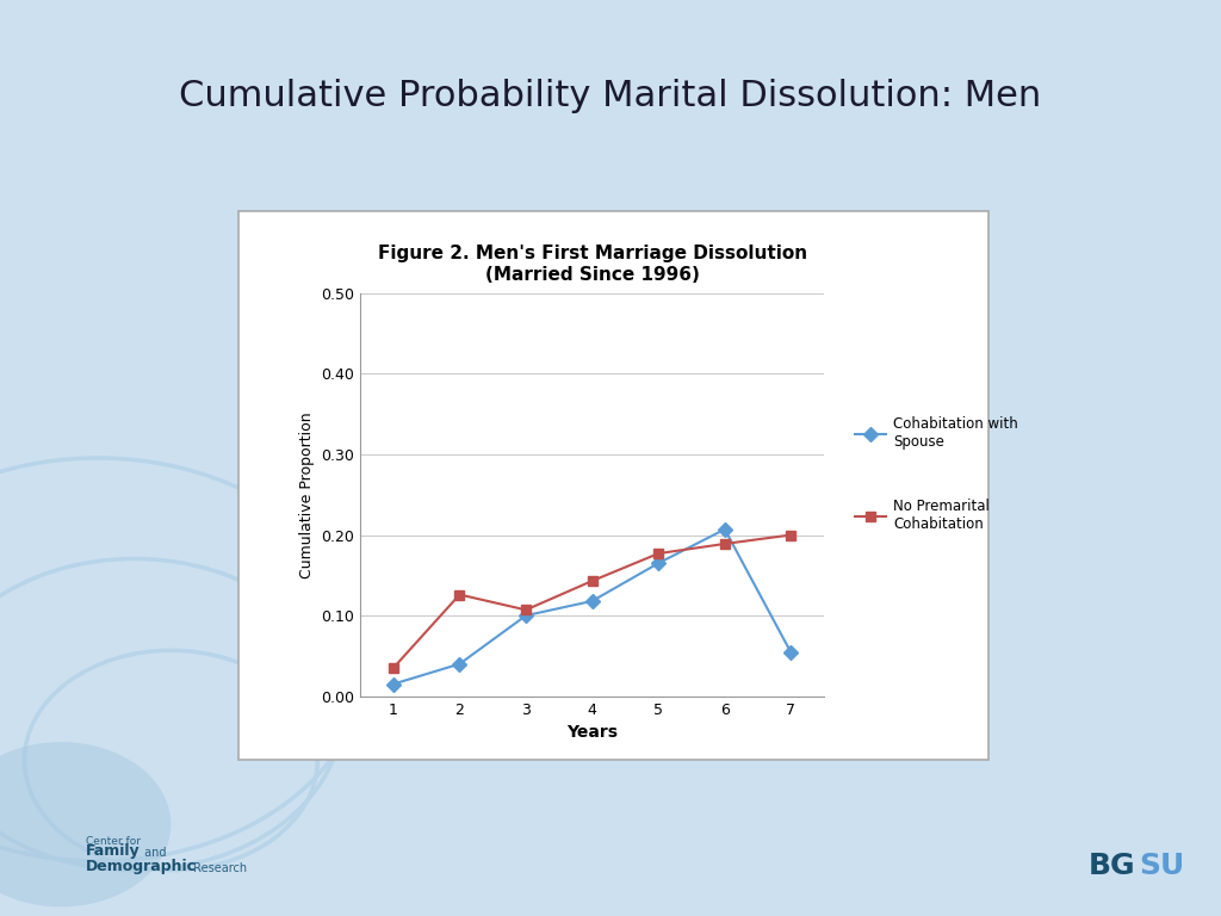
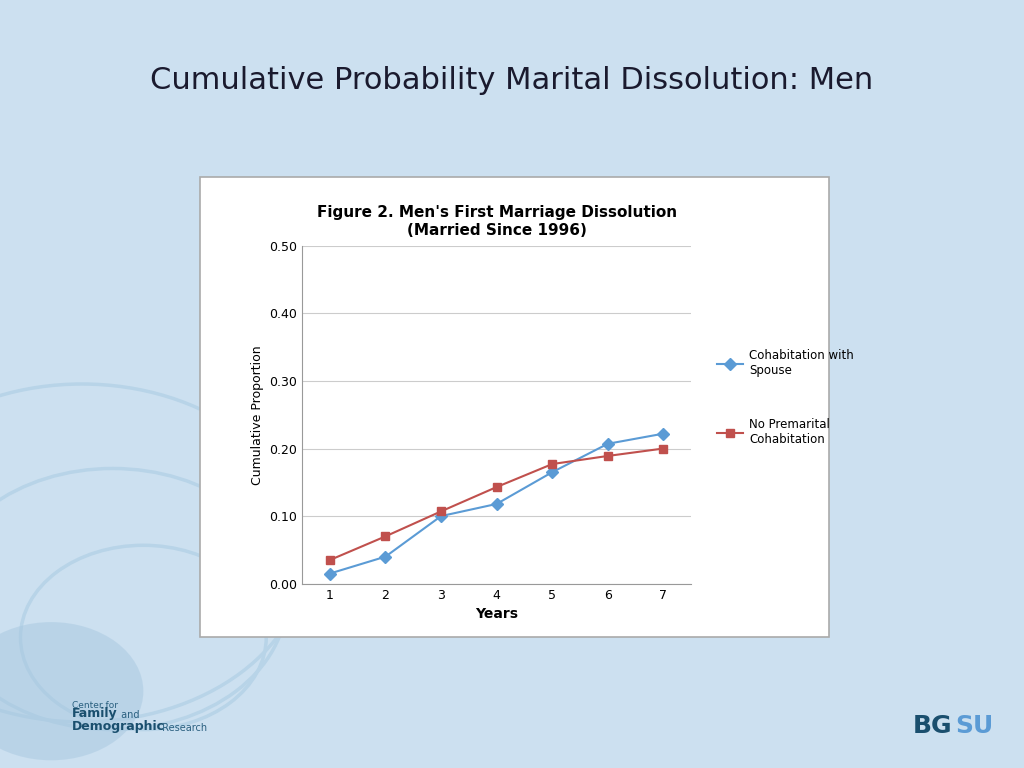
No Premarital Cohabitation/2: 0.126 -> 0.070
Cohabitation with Spouse/7: 0.054 -> 0.222
